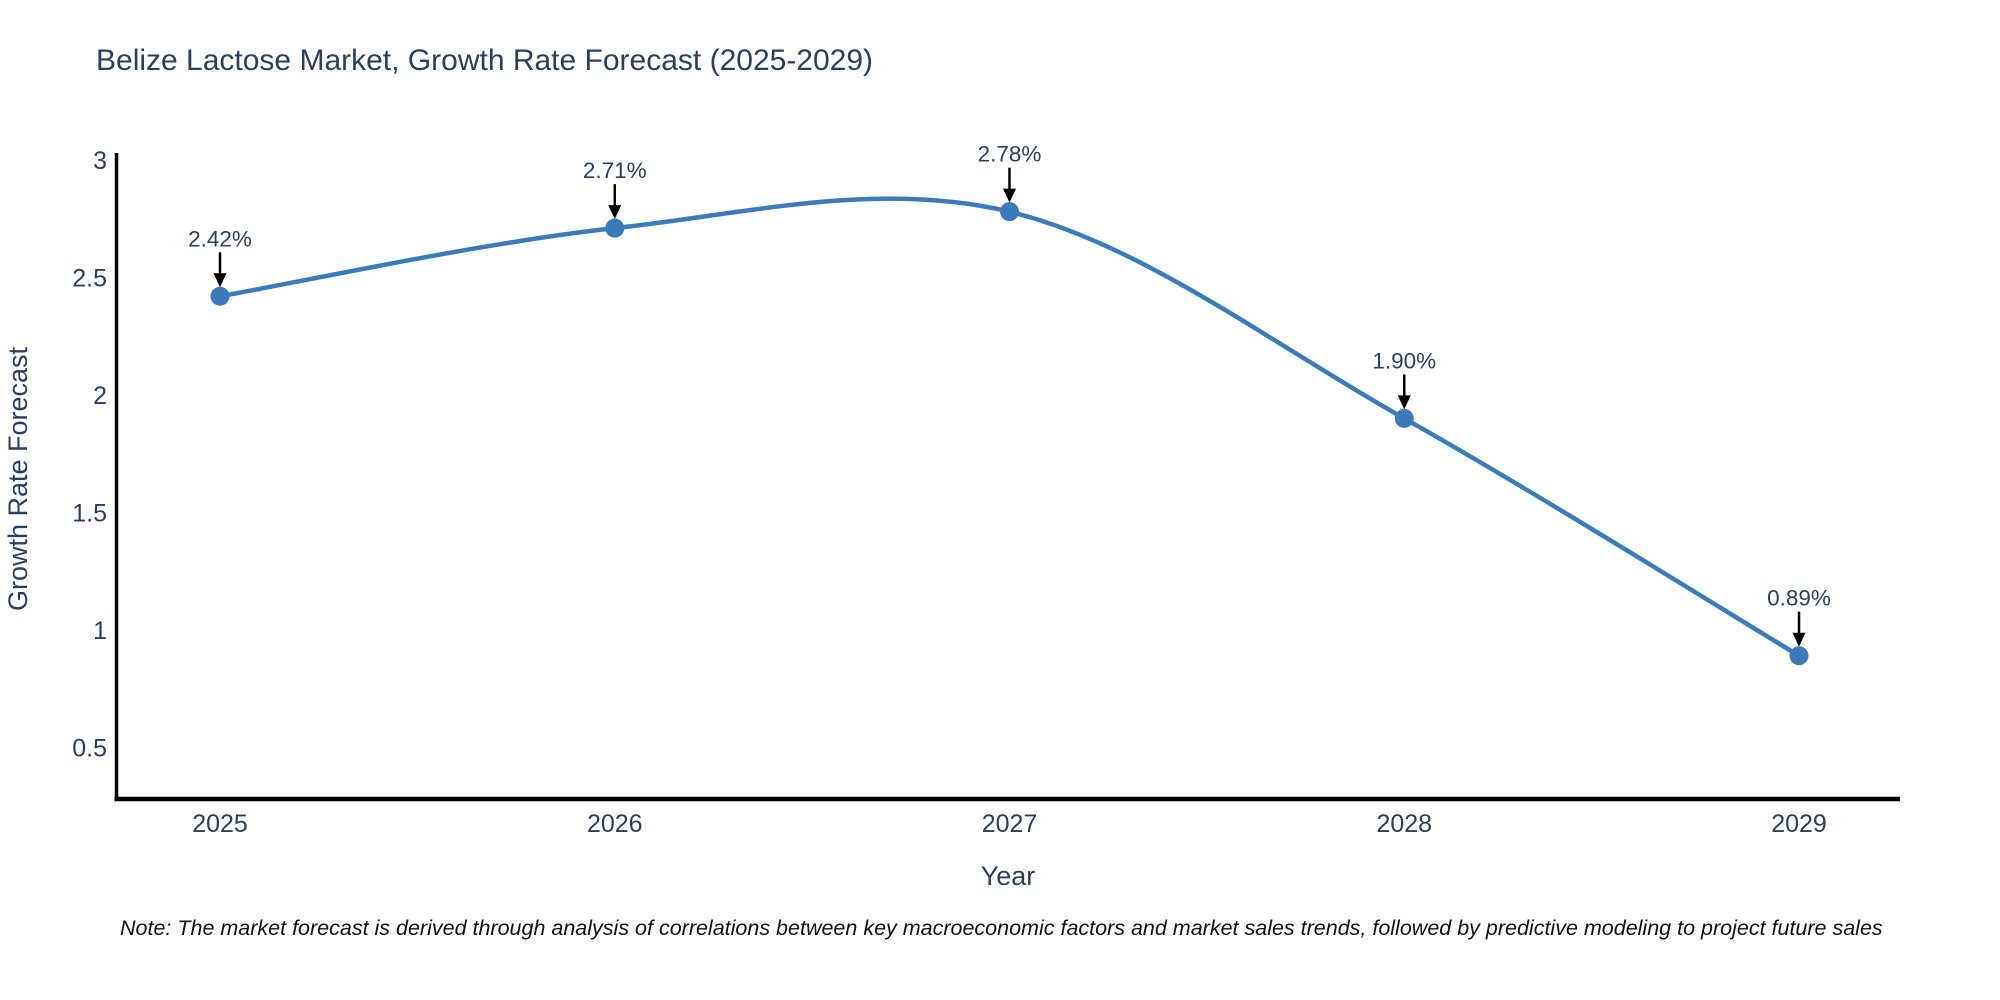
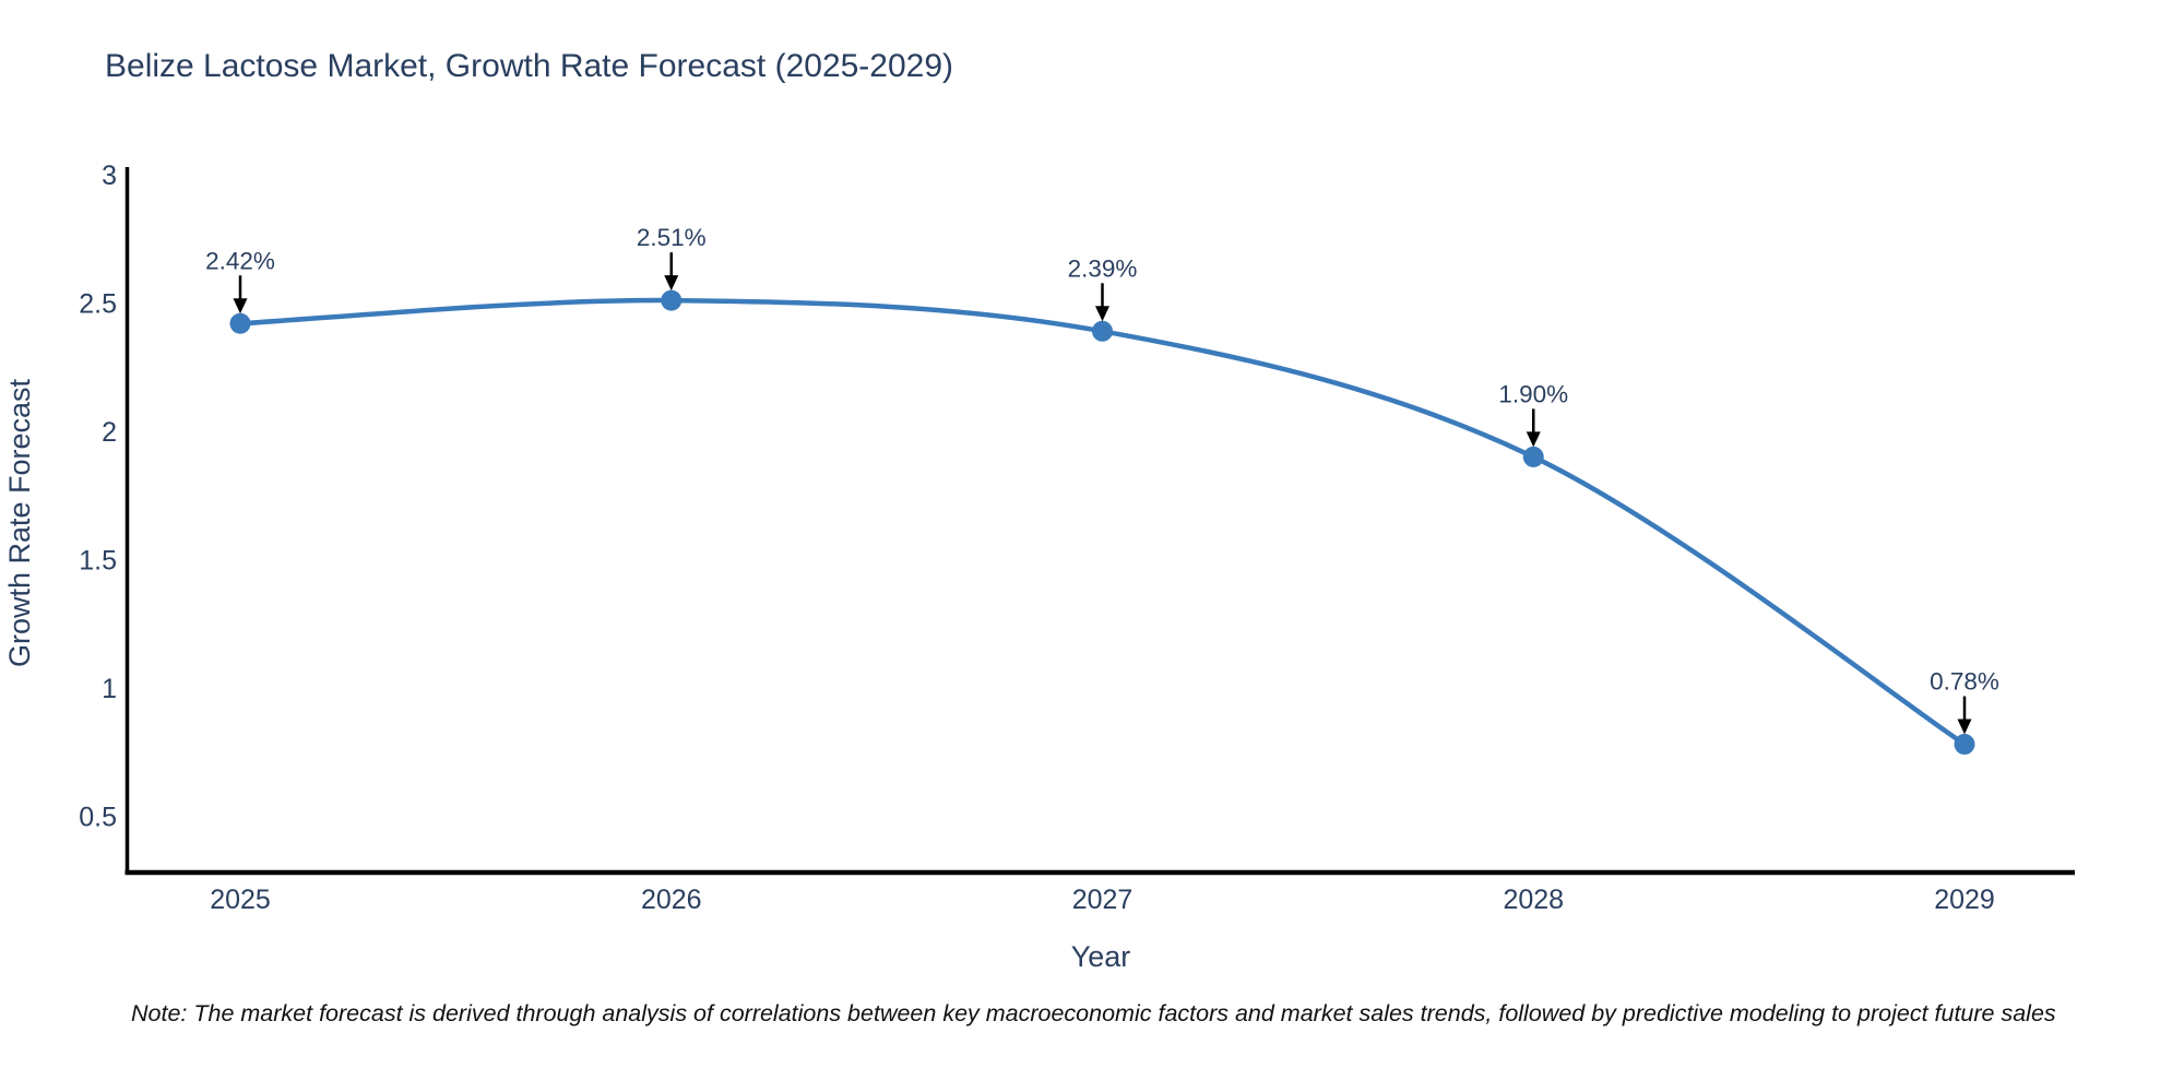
2026: 2.71% -> 2.51%
2027: 2.78% -> 2.39%
2029: 0.89% -> 0.78%
